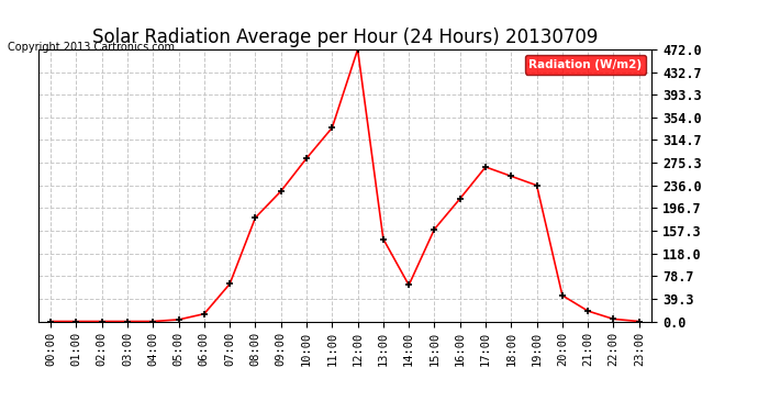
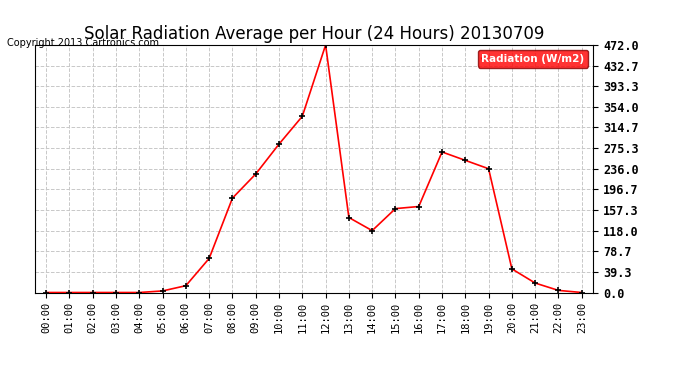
14:00: 63 -> 118
16:00: 213 -> 164
